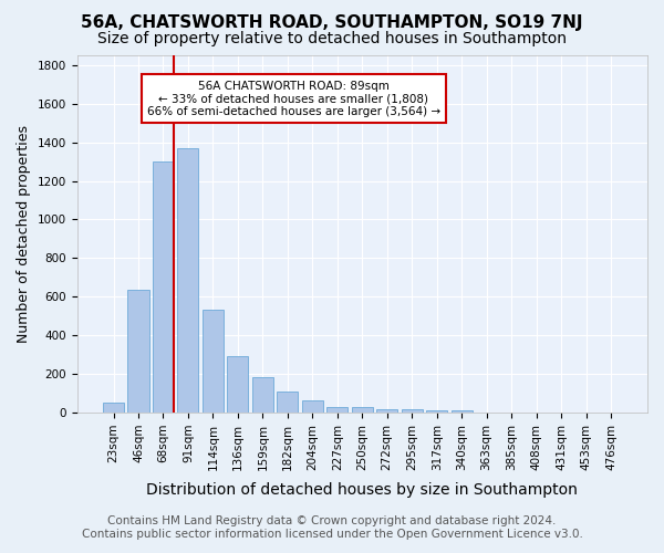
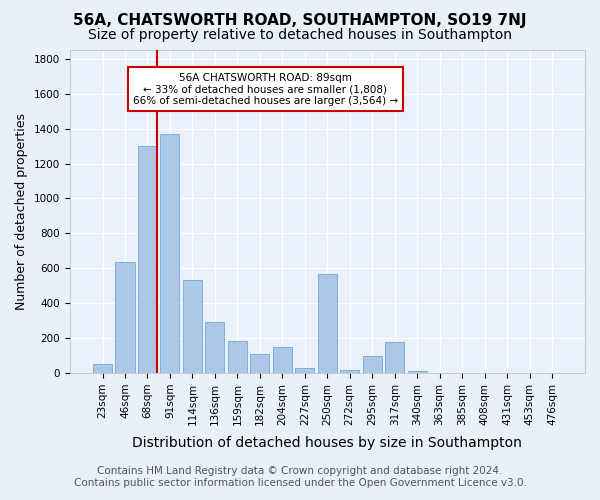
204sqm: 60 -> 150
250sqm: 30 -> 570
295sqm: 20 -> 100
317sqm: 10 -> 180
